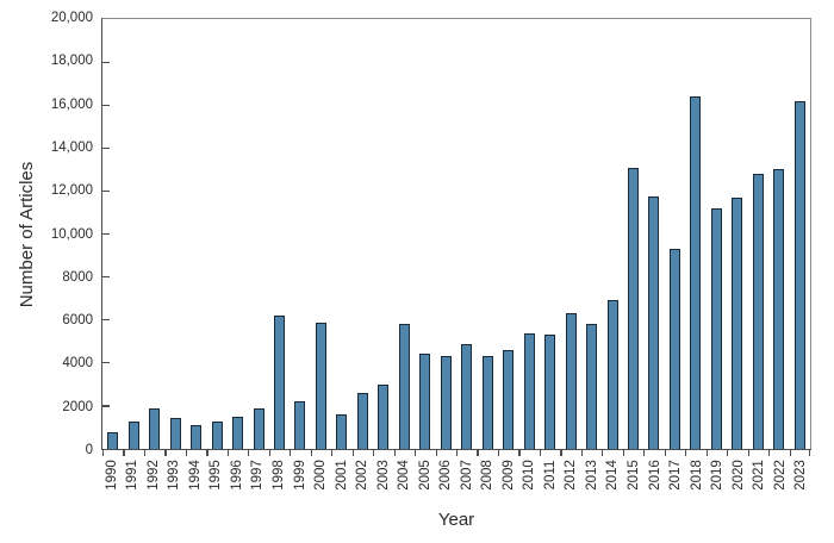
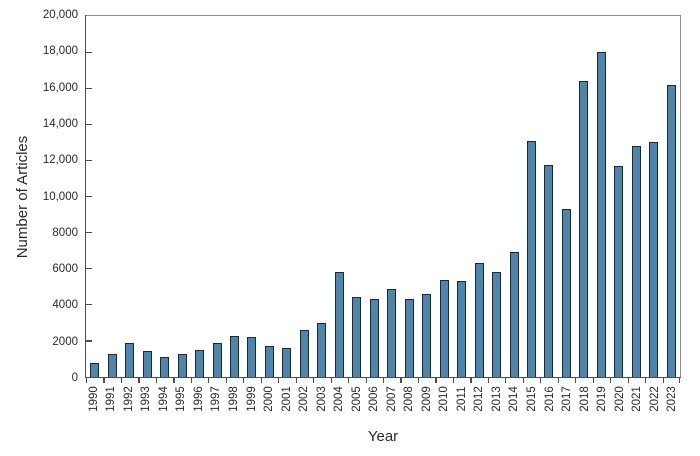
1998: 6200 -> 2300
2000: 5900 -> 1700
2019: 11200 -> 18000
